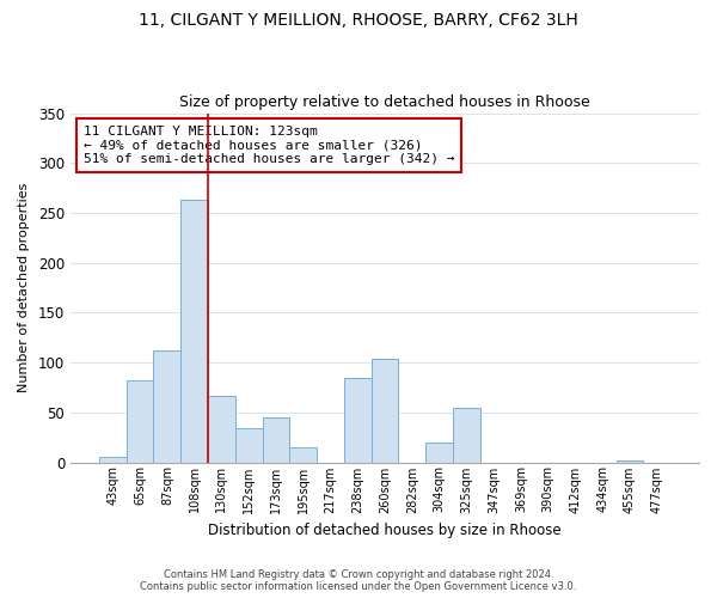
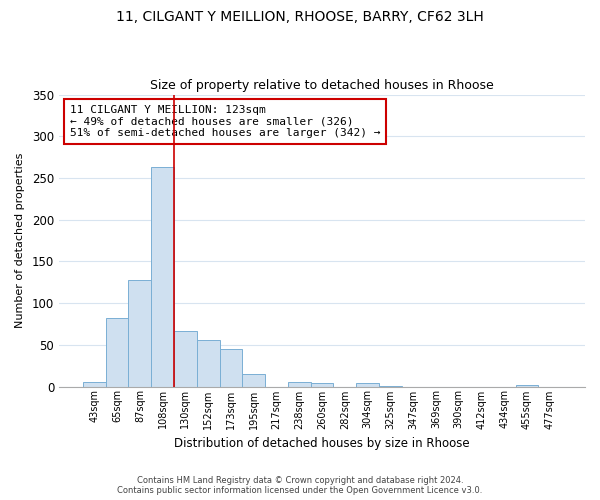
87sqm: 112 -> 128
152sqm: 34 -> 56
238sqm: 84 -> 6
260sqm: 104 -> 4
304sqm: 20 -> 4
325sqm: 54 -> 1
